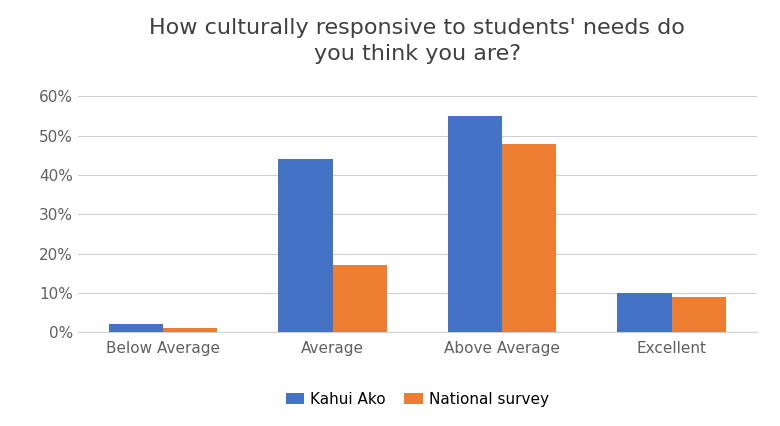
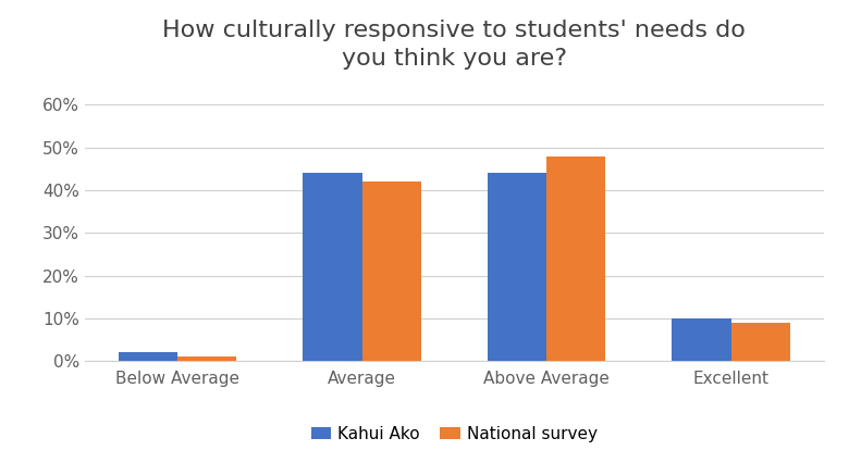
National survey/Average: 17% -> 42%
Kahui Ako/Above Average: 55% -> 44%
